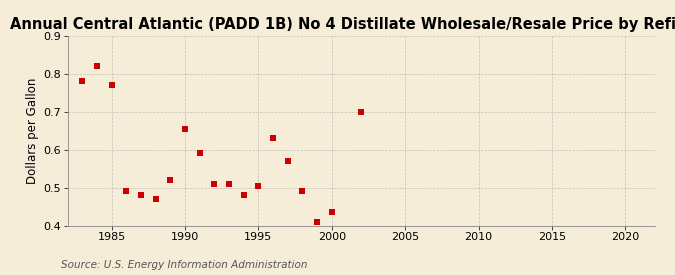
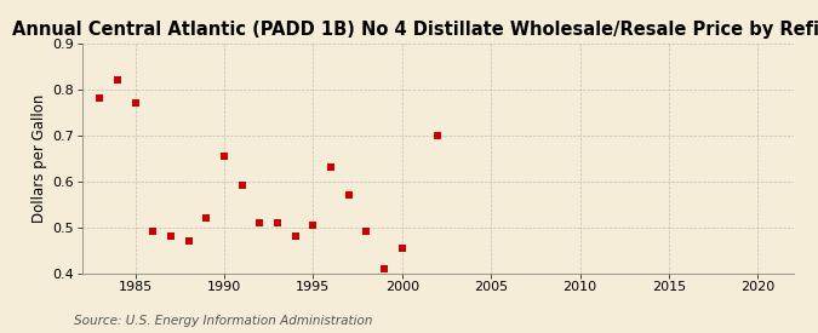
2000: 0.435 -> 0.455
